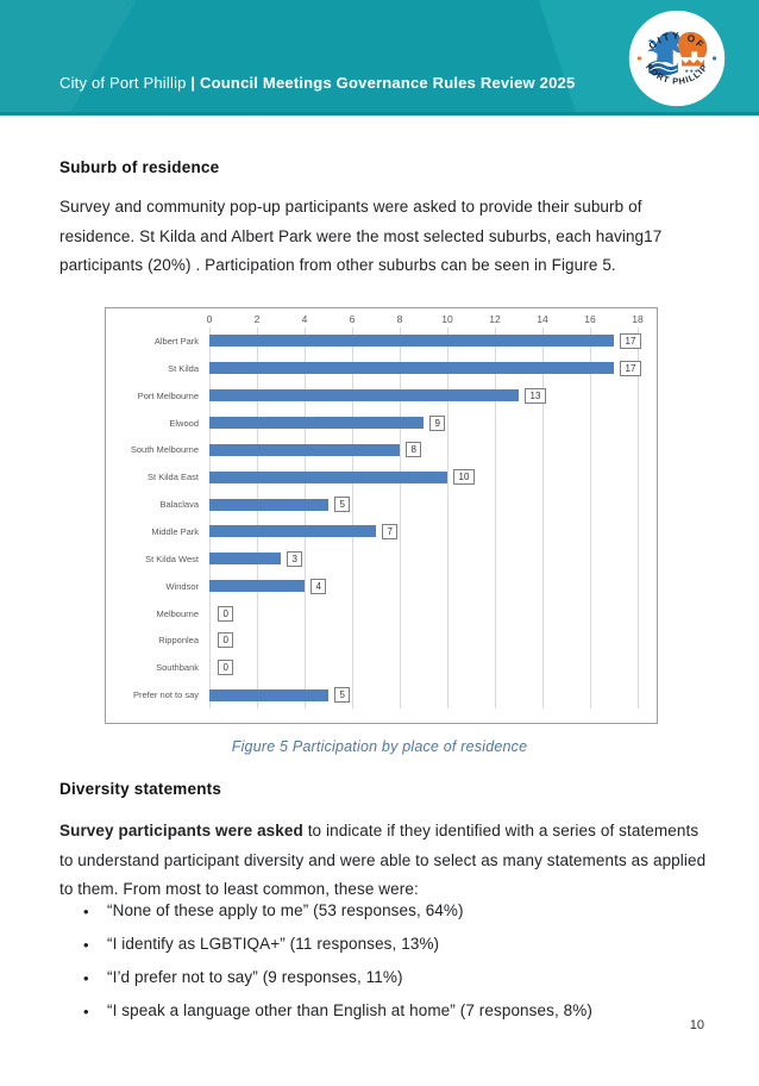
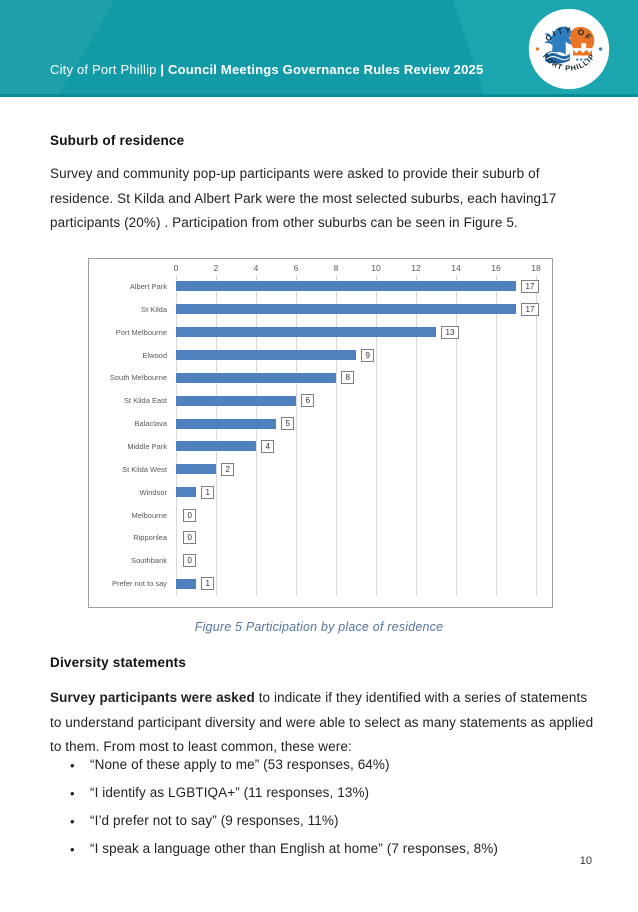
St Kilda East: 10 -> 6
Middle Park: 7 -> 4
St Kilda West: 3 -> 2
Windsor: 4 -> 1
Prefer not to say: 5 -> 1
